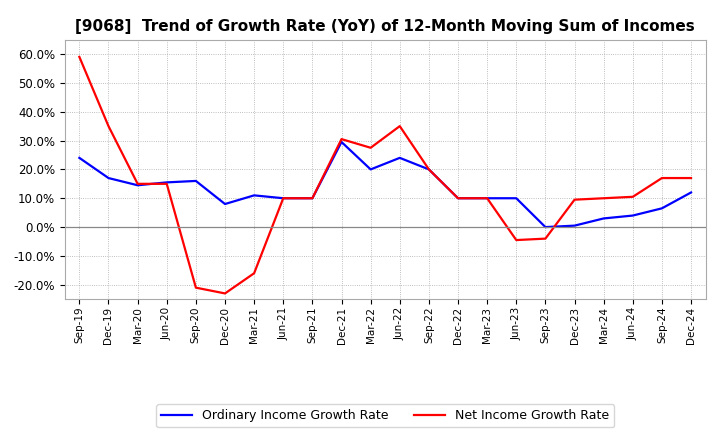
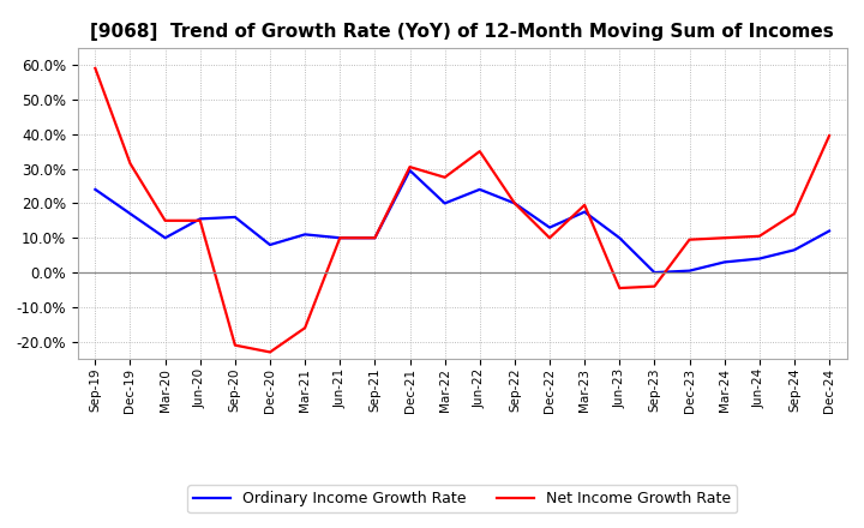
Net Income Growth Rate/Dec-19: 35.0% -> 31.5%
Ordinary Income Growth Rate/Mar-20: 14.5% -> 10.0%
Ordinary Income Growth Rate/Dec-22: 10.0% -> 13.0%
Ordinary Income Growth Rate/Mar-23: 10.0% -> 17.5%
Net Income Growth Rate/Mar-23: 10.0% -> 19.5%
Net Income Growth Rate/Dec-24: 17.0% -> 39.5%
